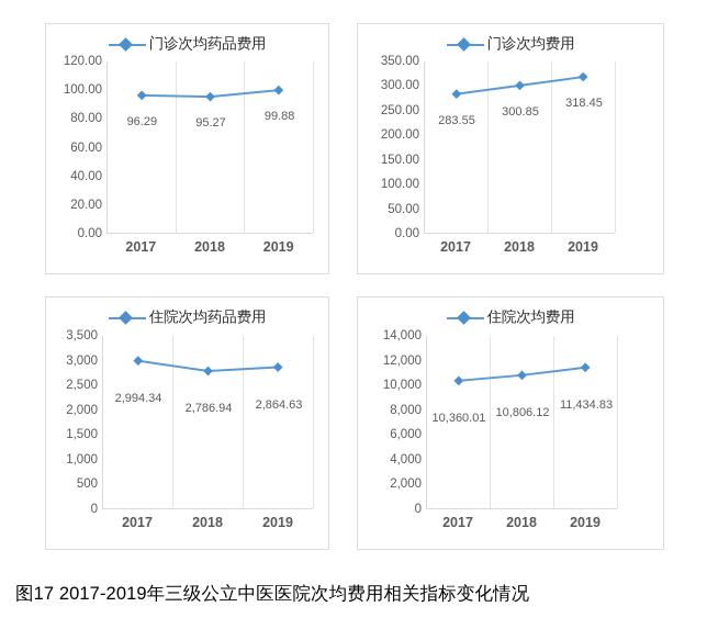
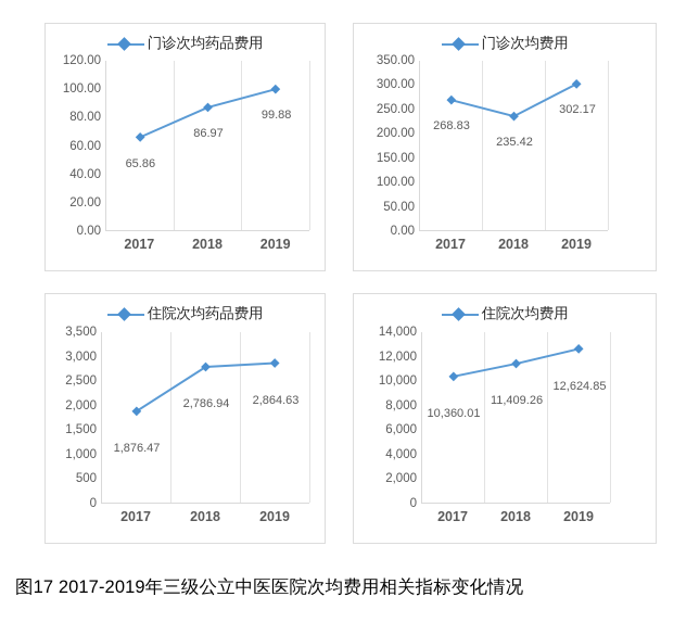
门诊次均药品费用/2017: 96.29 -> 65.86
门诊次均药品费用/2018: 95.27 -> 86.97
门诊次均费用/2017: 283.55 -> 268.83
门诊次均费用/2018: 300.85 -> 235.42
门诊次均费用/2019: 318.45 -> 302.17
住院次均药品费用/2017: 2,994.34 -> 1,876.47
住院次均费用/2018: 10,806.12 -> 11,409.26
住院次均费用/2019: 11,434.83 -> 12,624.85
